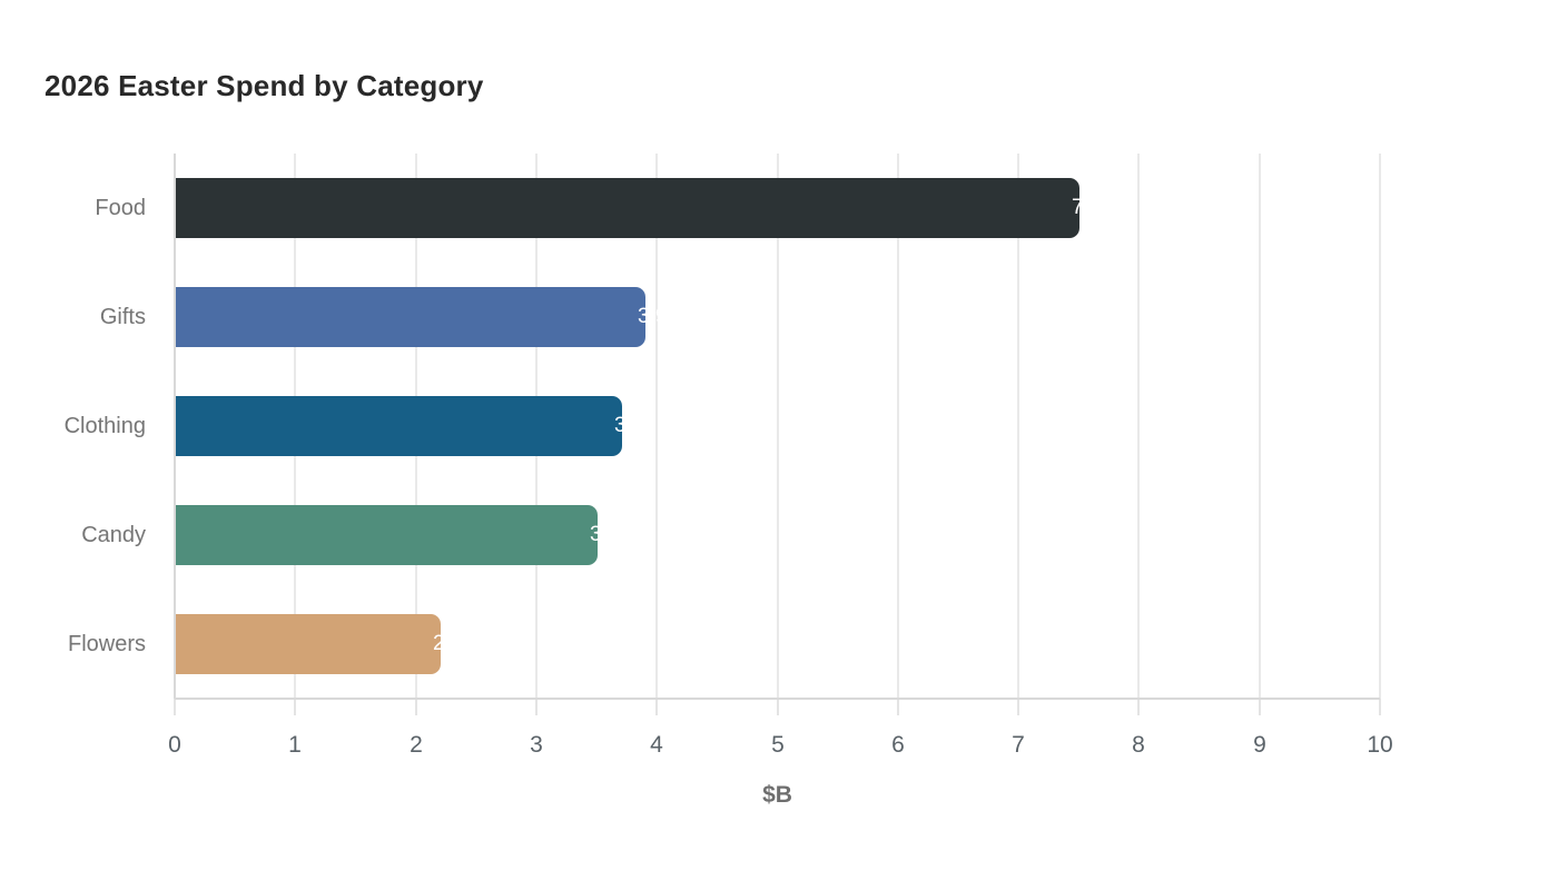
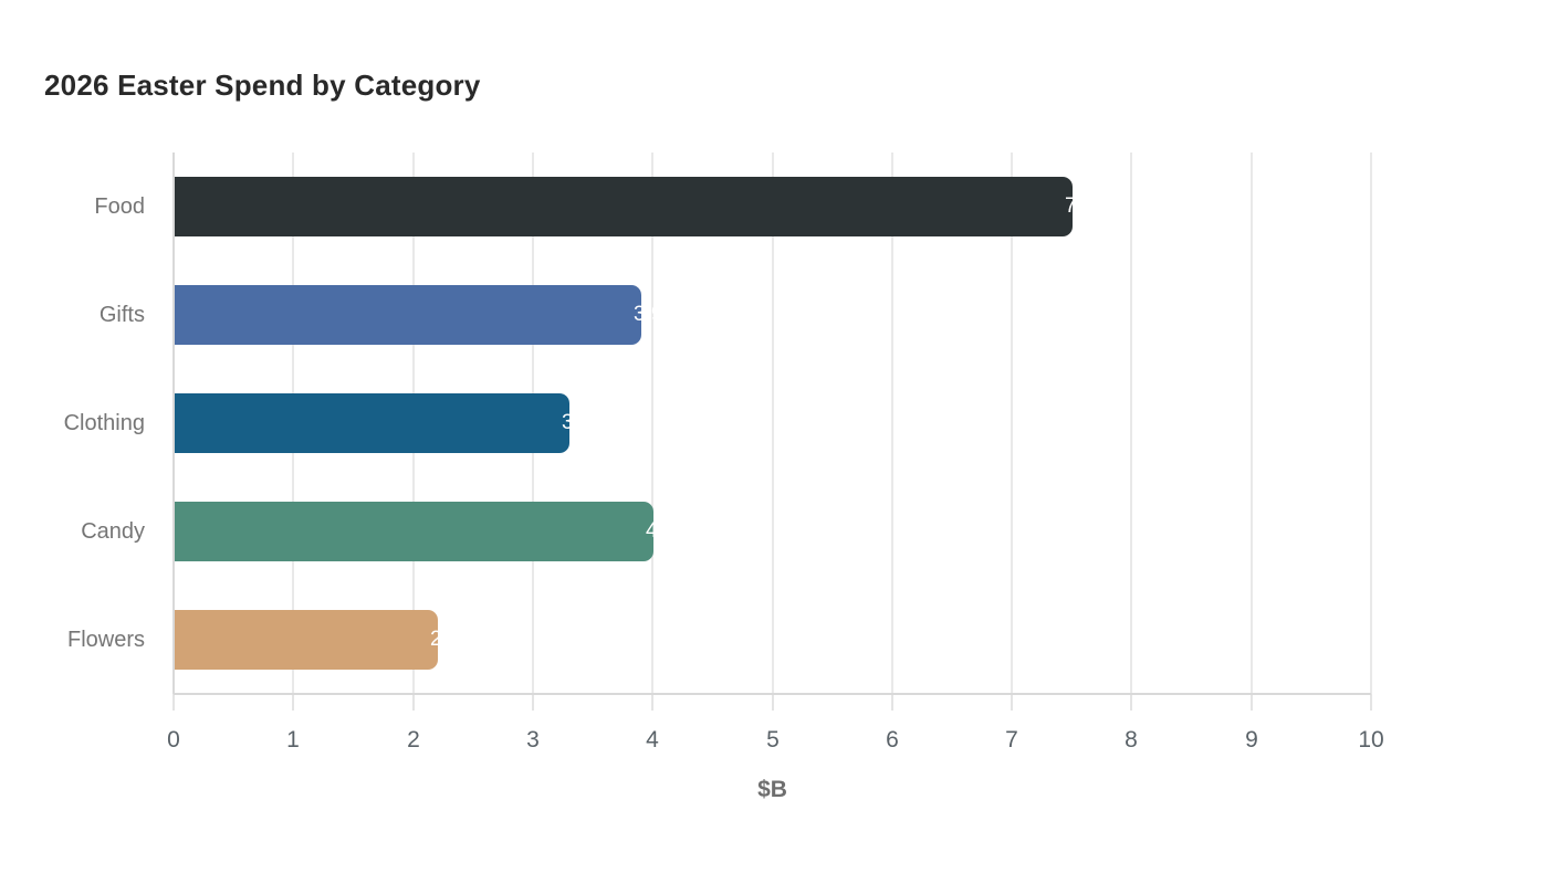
Clothing: 3.7 -> 3.3
Candy: 3.5 -> 4.0
